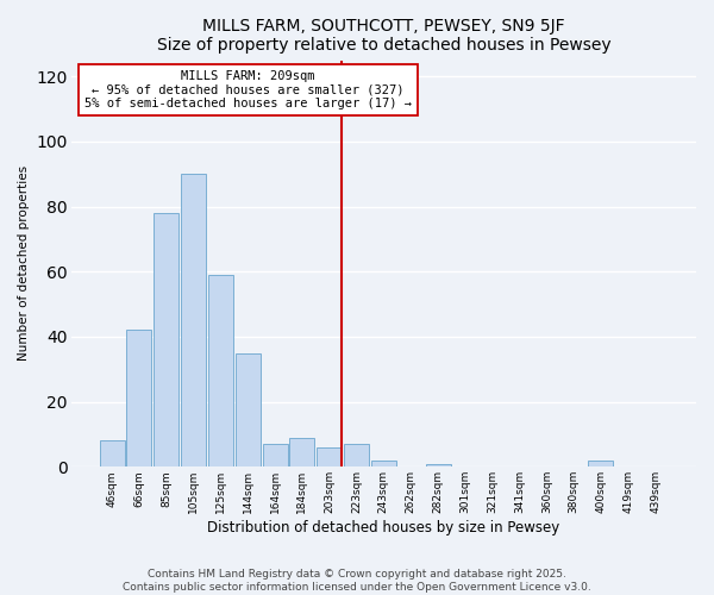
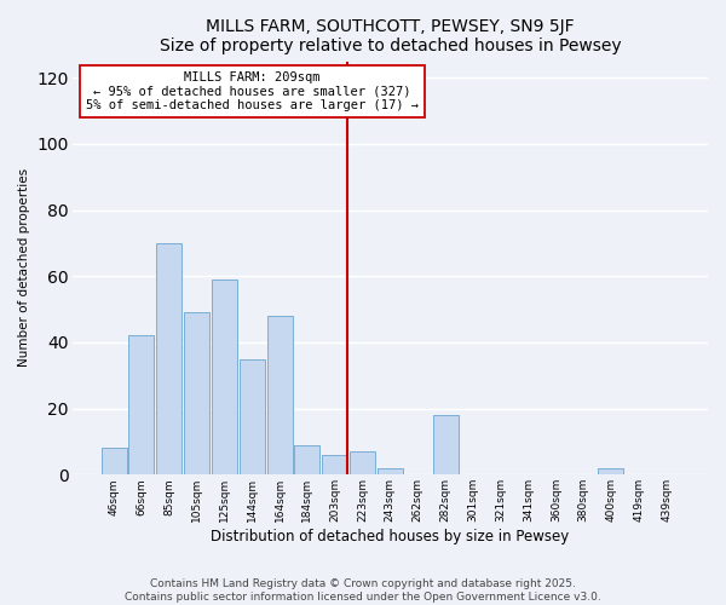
85sqm: 78 -> 70
105sqm: 90 -> 49
164sqm: 7 -> 48
282sqm: 1 -> 18
